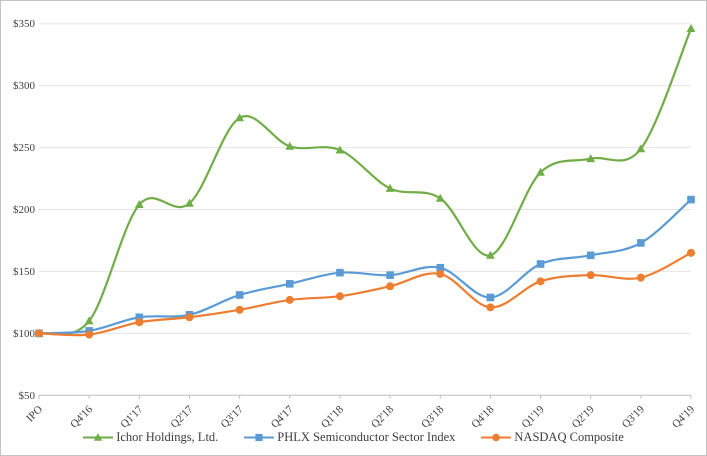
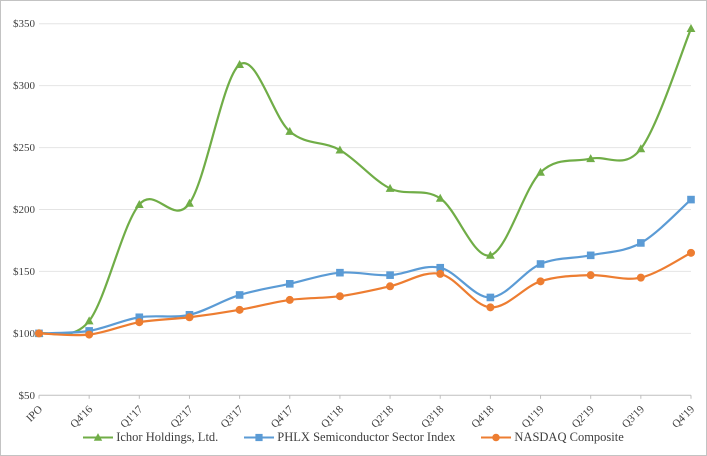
Ichor Holdings, Ltd./Q3'17: $274 -> $317
Ichor Holdings, Ltd./Q4'17: $251 -> $263
